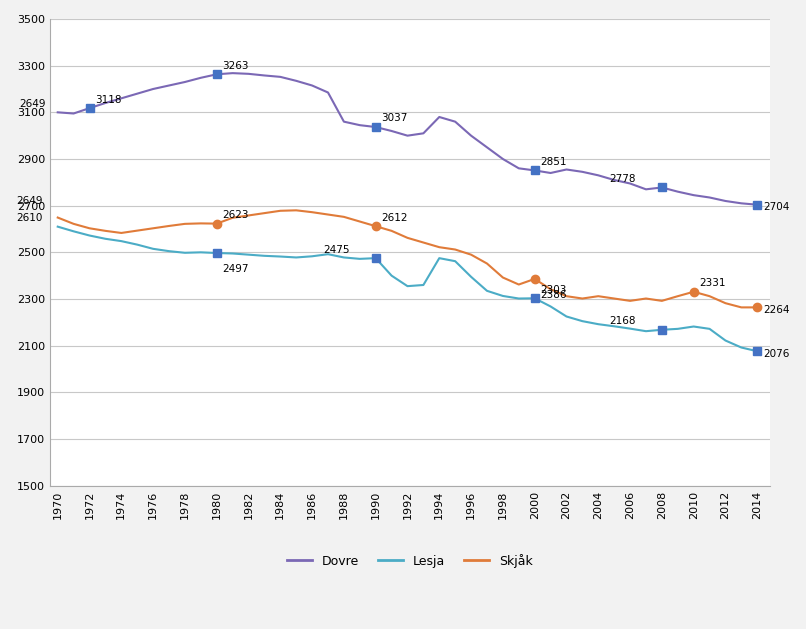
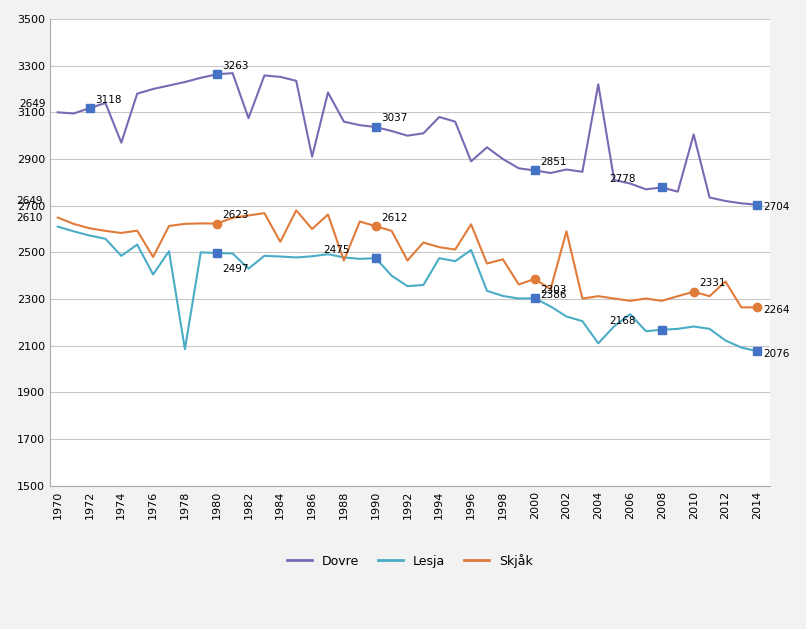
Dovre/1974: 3160 -> 2970
Lesja/1974: 2548 -> 2485
Lesja/1976: 2515 -> 2405
Skjåk/1976: 2603 -> 2480
Lesja/1978: 2498 -> 2085
Dovre/1982: 3265 -> 3075
Lesja/1982: 2490 -> 2430
Skjåk/1984: 2678 -> 2545
Dovre/1986: 3215 -> 2910
Skjåk/1986: 2672 -> 2600
Skjåk/1988: 2652 -> 2465
Skjåk/1992: 2562 -> 2465
Dovre/1996: 3000 -> 2890
Lesja/1996: 2395 -> 2510
Skjåk/1996: 2490 -> 2620
Skjåk/1998: 2392 -> 2470
Skjåk/2002: 2312 -> 2590
Dovre/2004: 2830 -> 3220
Lesja/2004: 2192 -> 2110
Lesja/2006: 2173 -> 2235
Dovre/2010: 2745 -> 3005
Skjåk/2012: 2282 -> 2375
